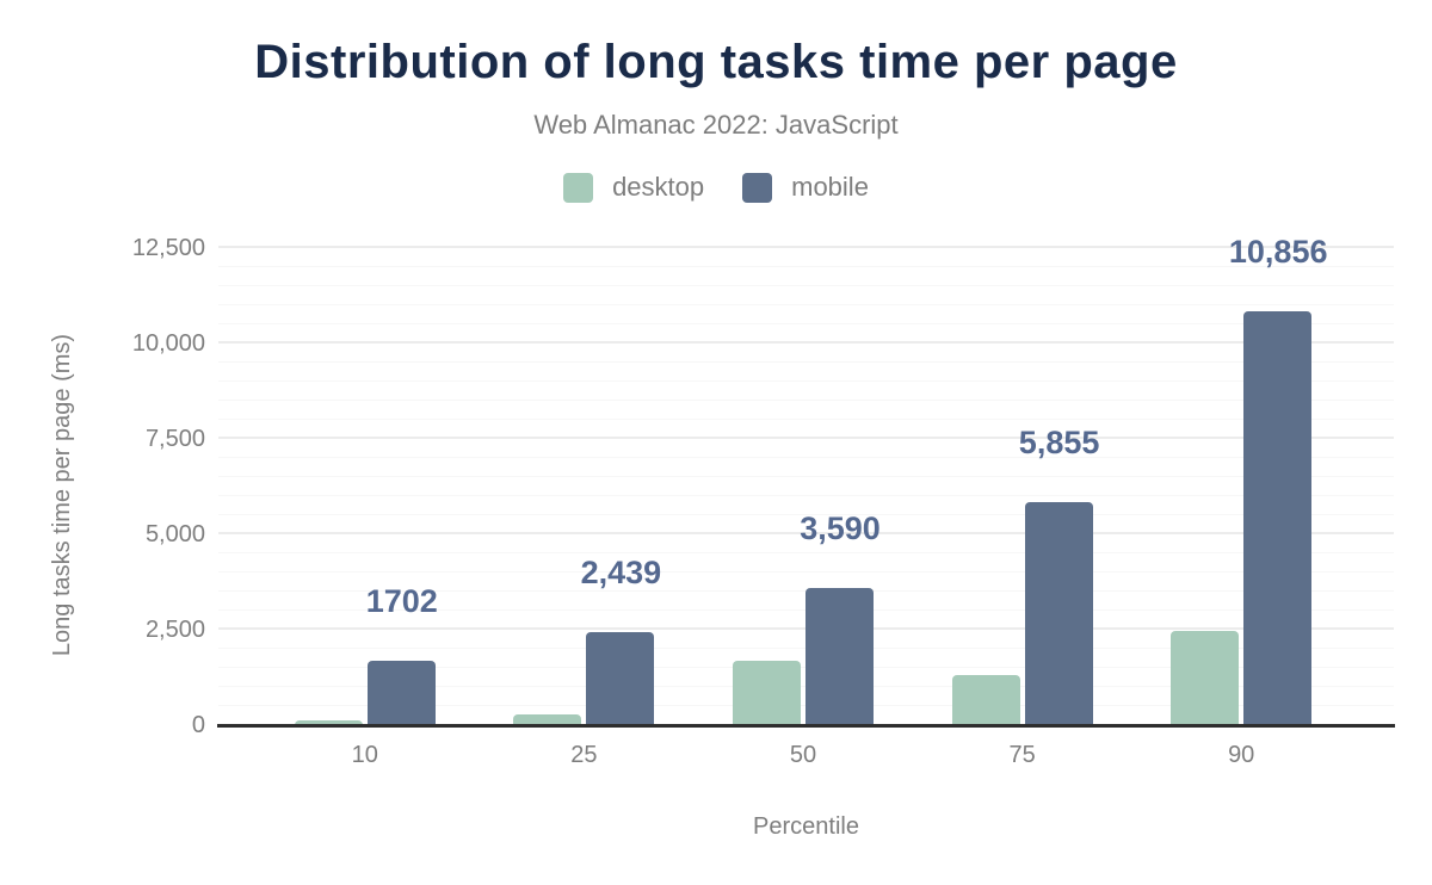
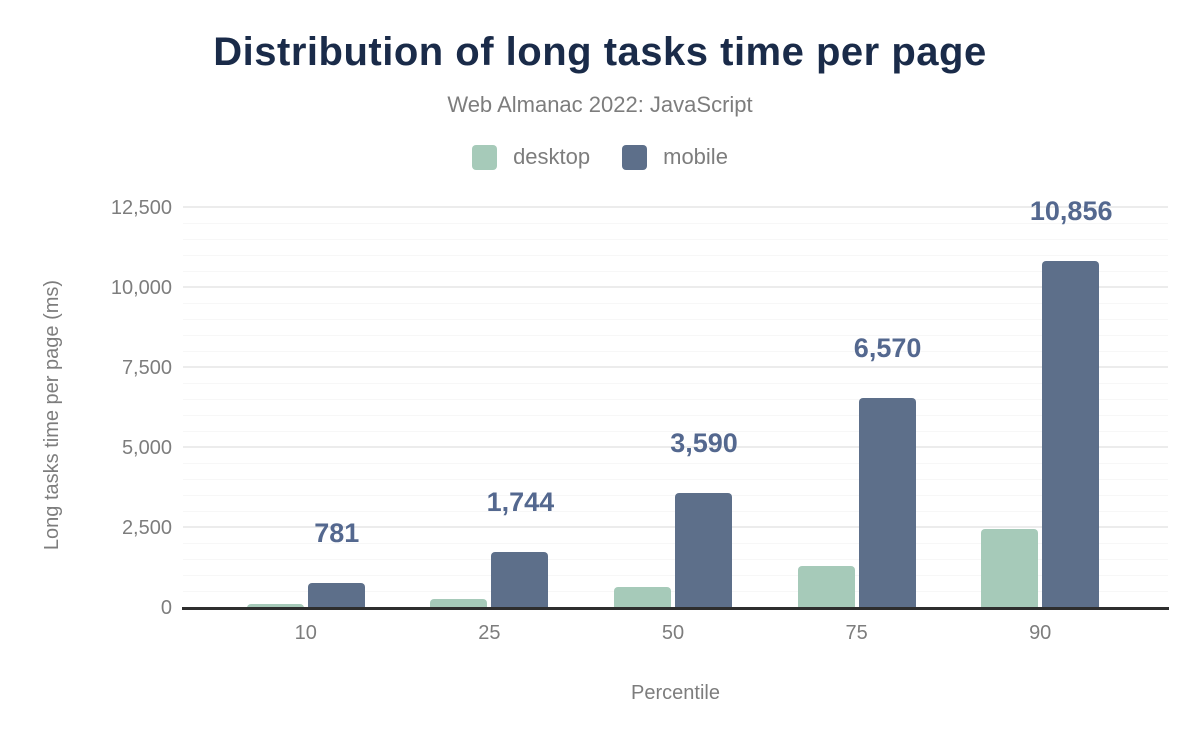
mobile/10: 1702 -> 781
mobile/25: 2,439 -> 1,744
desktop/50: 1700 -> 700
mobile/75: 5,855 -> 6,570
